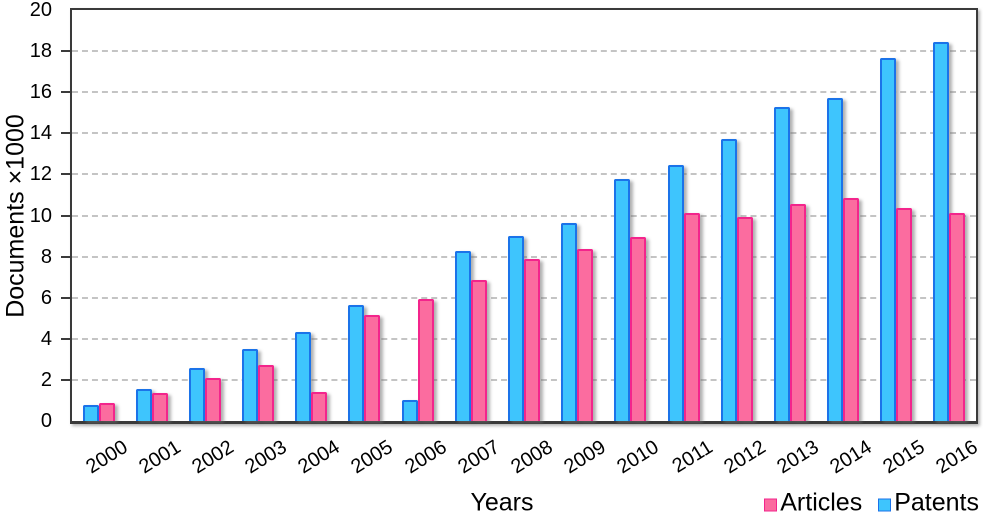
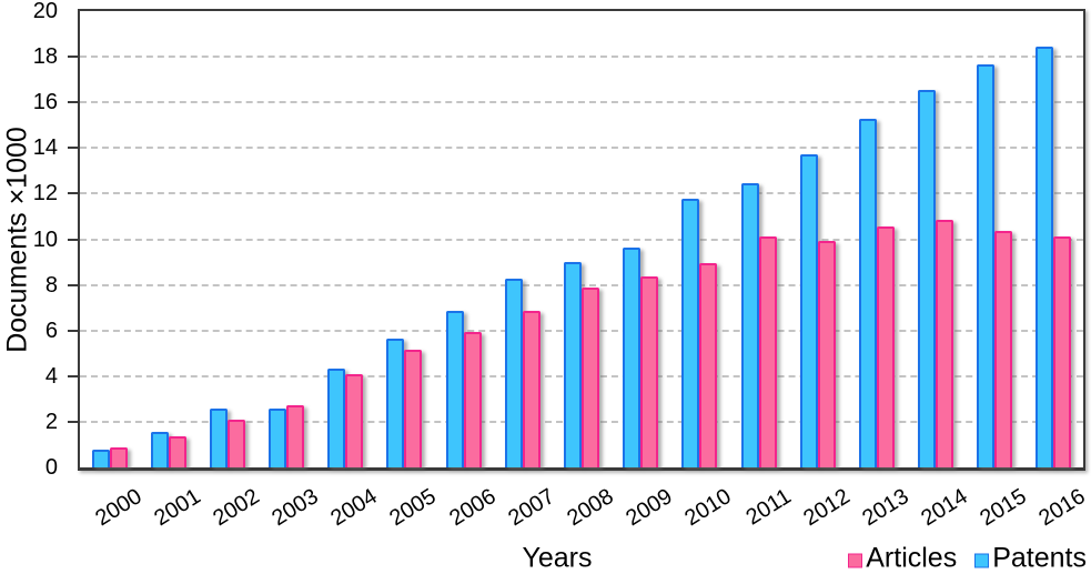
Patents/2003: 3.5 -> 2.6
Articles/2004: 1.4 -> 4.1
Patents/2006: 1.0 -> 6.8
Patents/2014: 15.7 -> 16.6
